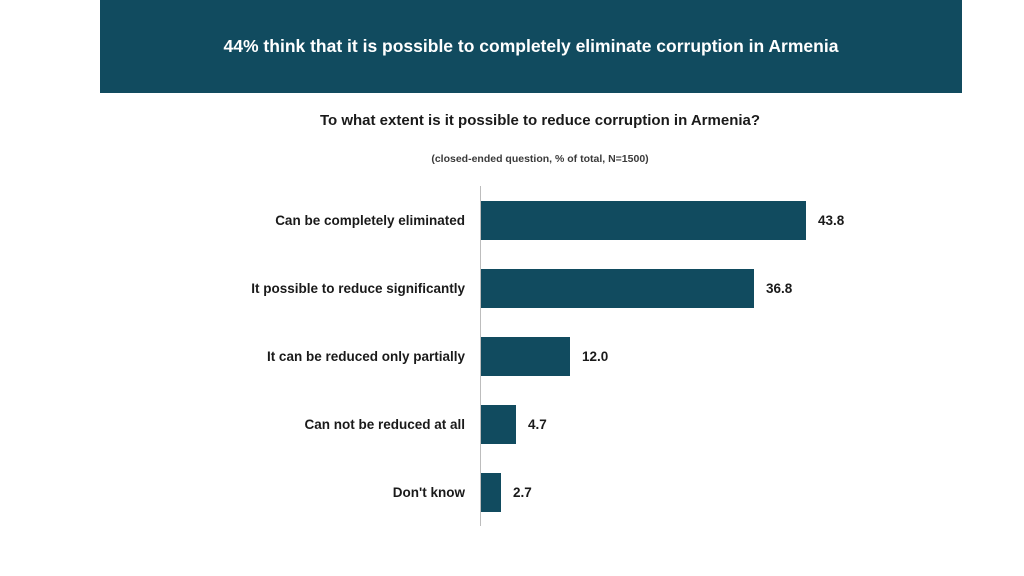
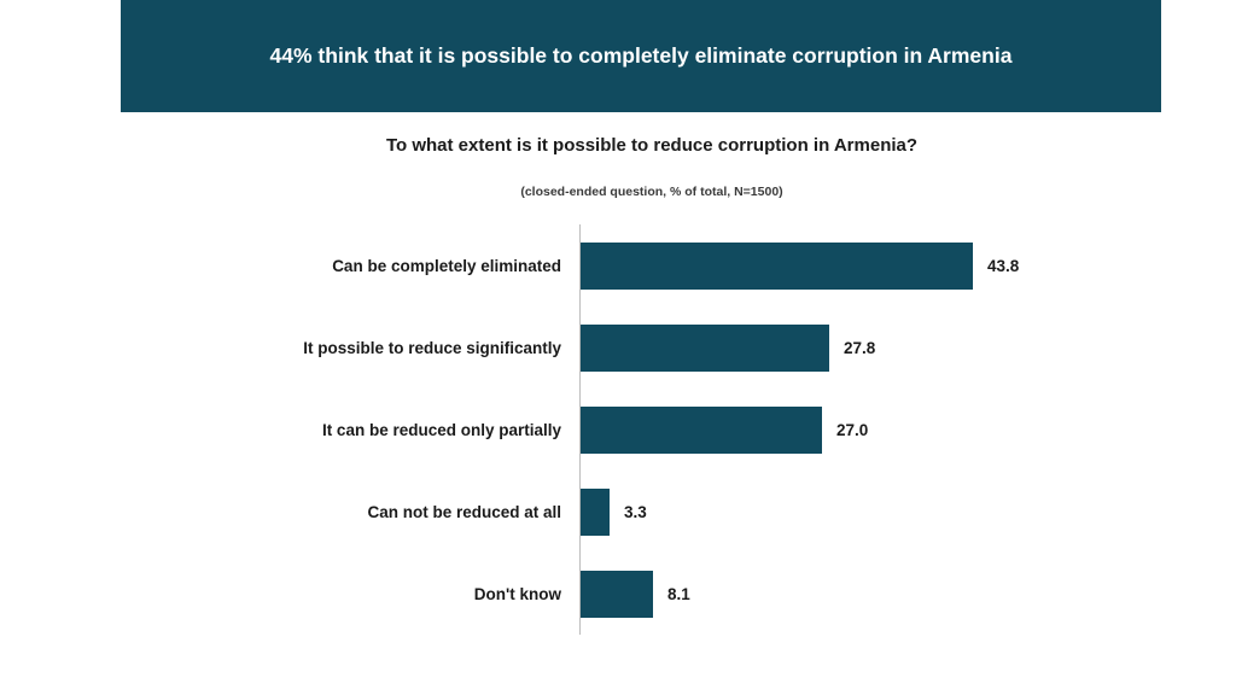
It possible to reduce significantly: 36.8 -> 27.8
It can be reduced only partially: 12.0 -> 27.0
Can not be reduced at all: 4.7 -> 3.3
Don't know: 2.7 -> 8.1
